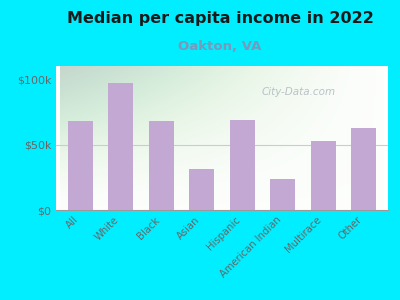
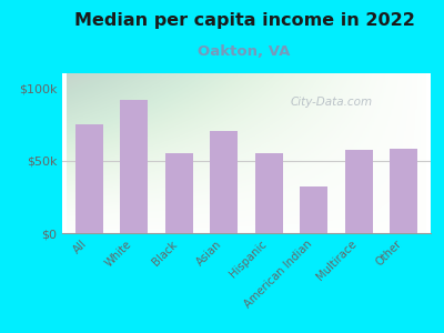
All: $68k -> $75k
White: $97k -> $92k
Black: $68k -> $55k
Asian: $31k -> $70k
Hispanic: $69k -> $55k
American Indian: $24k -> $32k
Multirace: $53k -> $57k
Other: $63k -> $58k
